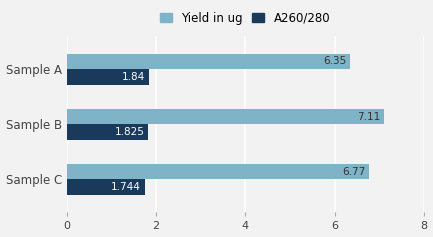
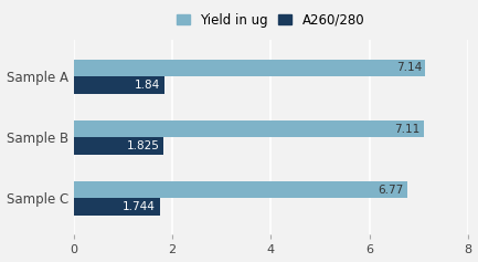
Yield in ug/Sample A: 6.35 -> 7.14
